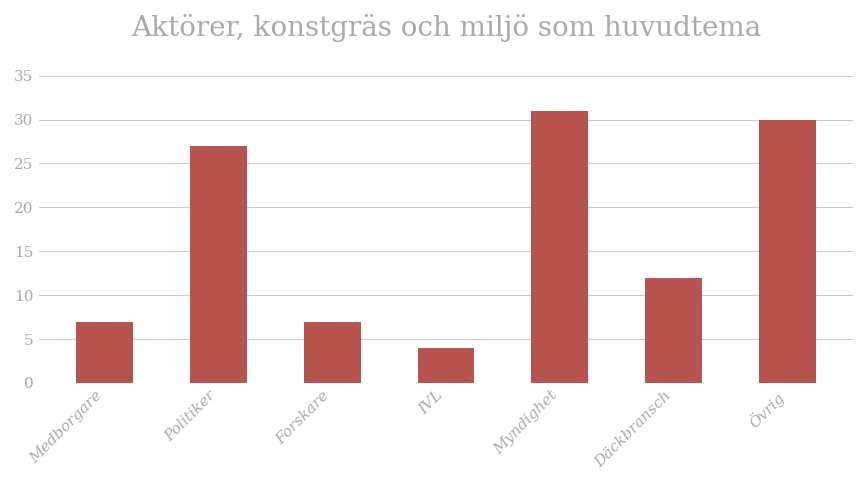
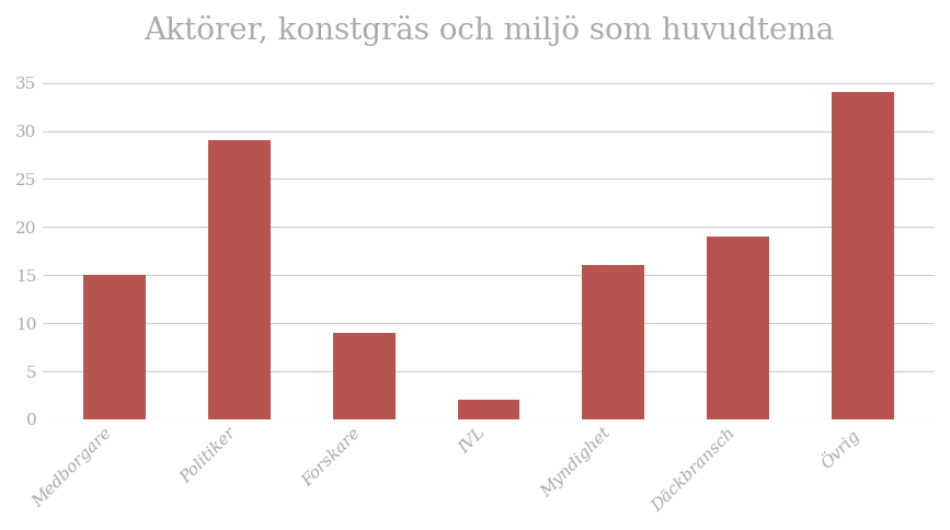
Medborgare: 7 -> 15
Politiker: 27 -> 29
Forskare: 7 -> 9
IVL: 4 -> 2
Myndighet: 31 -> 16
Däckbransch: 12 -> 19
Övrig: 30 -> 34
